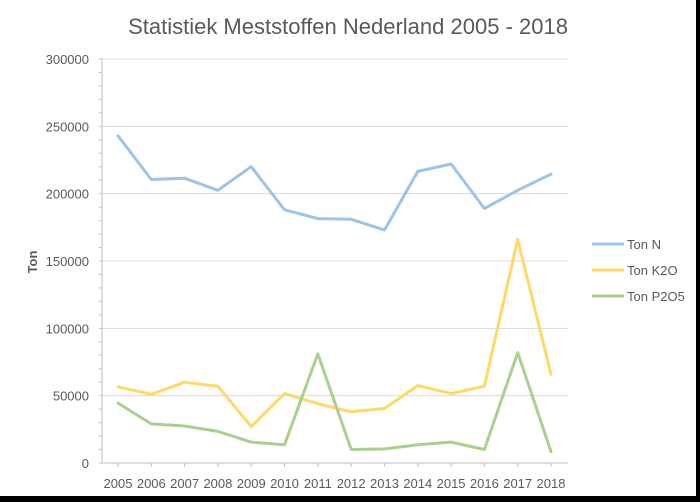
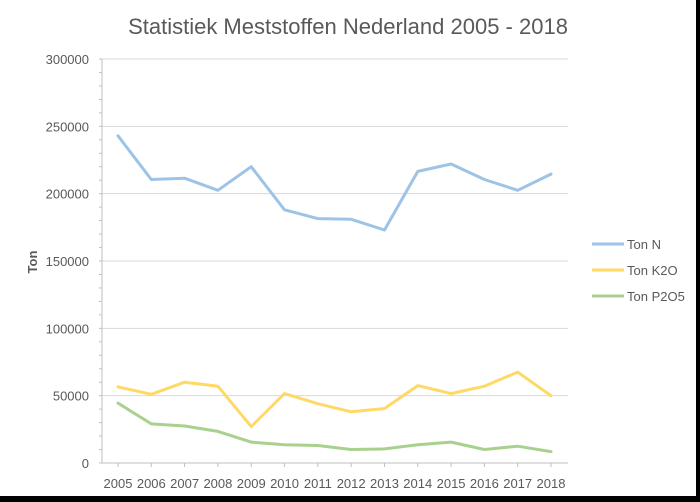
Ton P2O5/2011: 81000 -> 13000
Ton N/2016: 189000 -> 210000
Ton K2O/2017: 166000 -> 68000
Ton P2O5/2017: 82000 -> 12000
Ton K2O/2018: 66000 -> 50000
